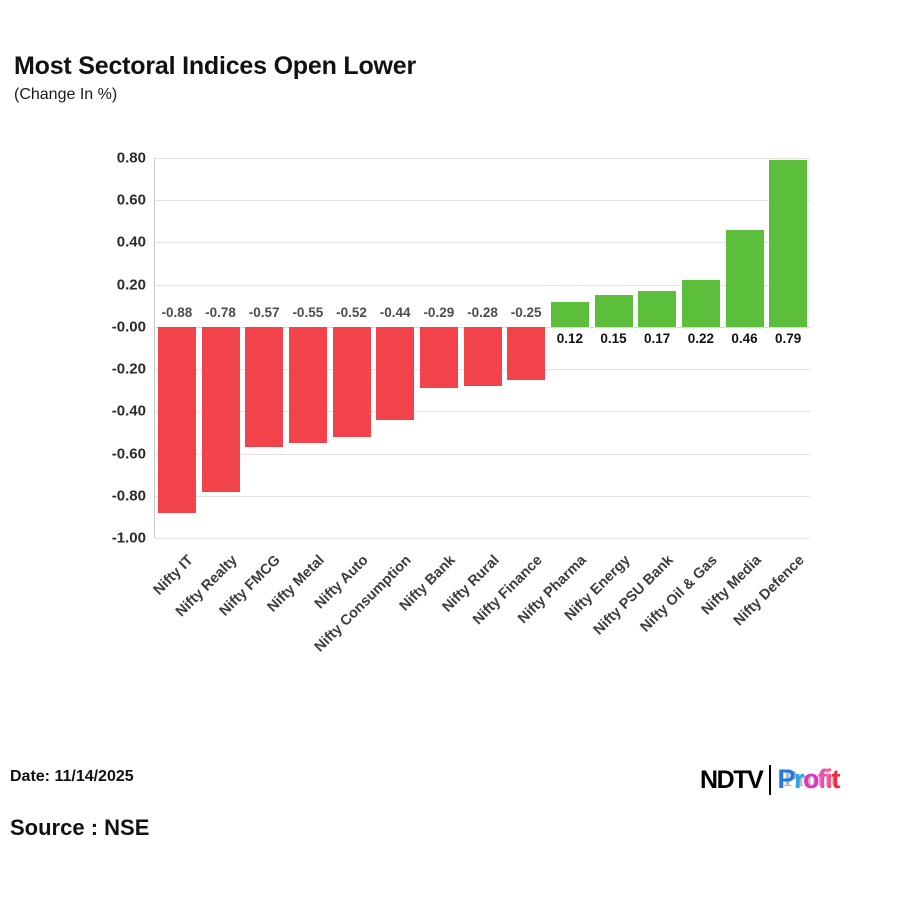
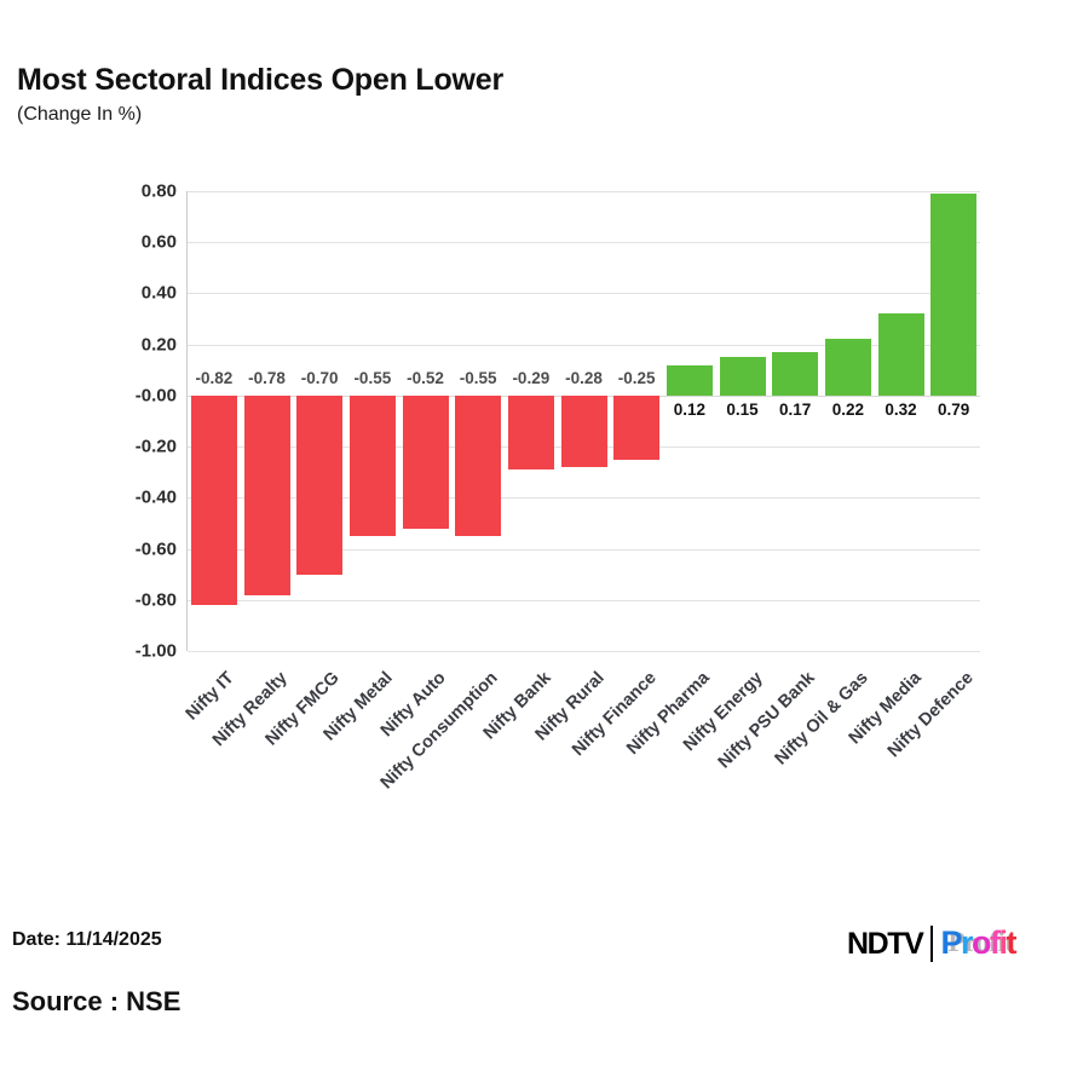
Nifty IT: -0.88 -> -0.82
Nifty FMCG: -0.57 -> -0.70
Nifty Consumption: -0.44 -> -0.55
Nifty Media: 0.46 -> 0.32
